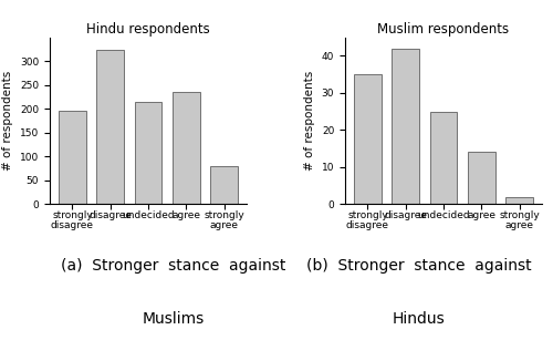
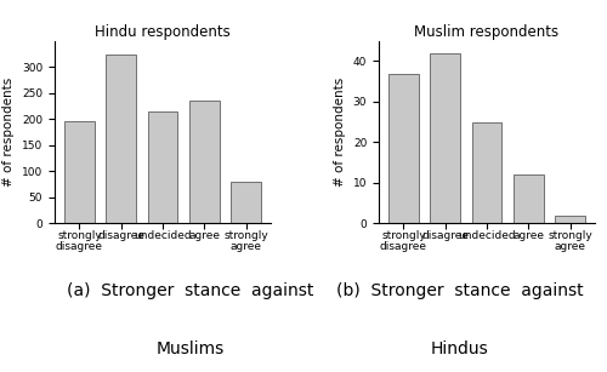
Muslim respondents/strongly disagree: 35 -> 37
Muslim respondents/agree: 14 -> 12
